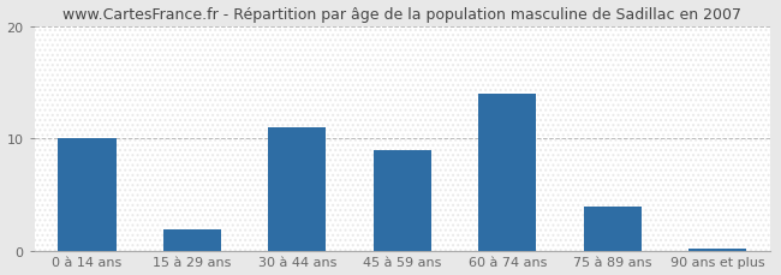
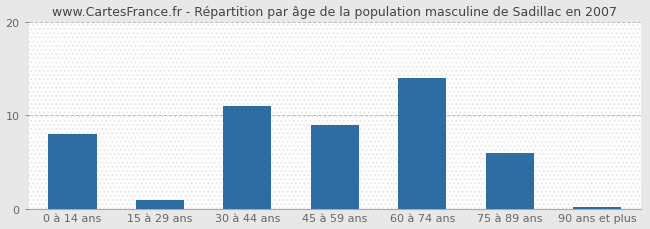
0 à 14 ans: 10.0 -> 8.0
15 à 29 ans: 2.0 -> 1.0
75 à 89 ans: 4.0 -> 6.0
